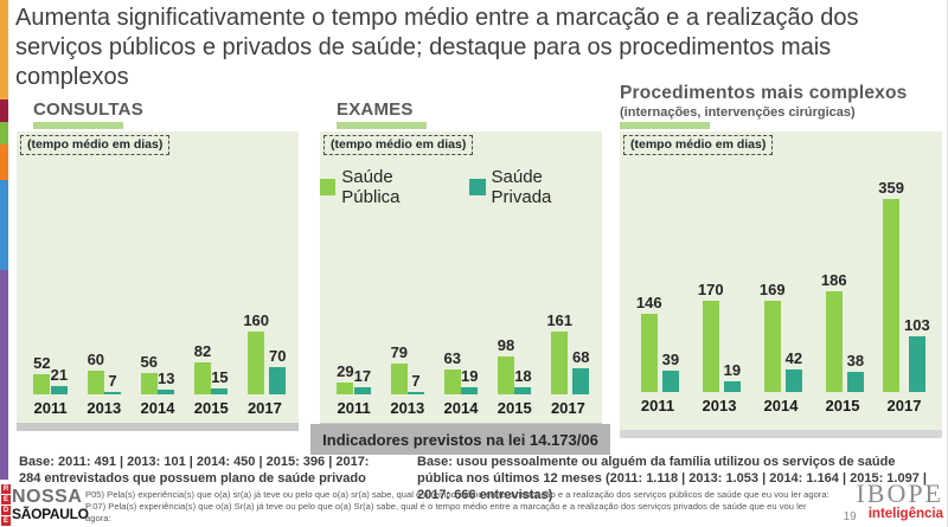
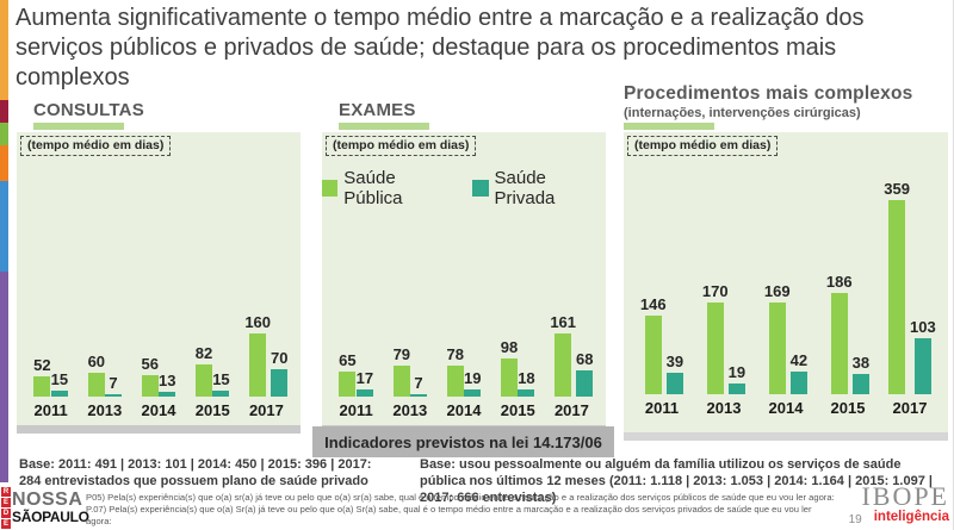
CONSULTAS/Saúde Privada/2011: 21 -> 15
EXAMES/Saúde Pública/2011: 29 -> 65
EXAMES/Saúde Pública/2014: 63 -> 78
